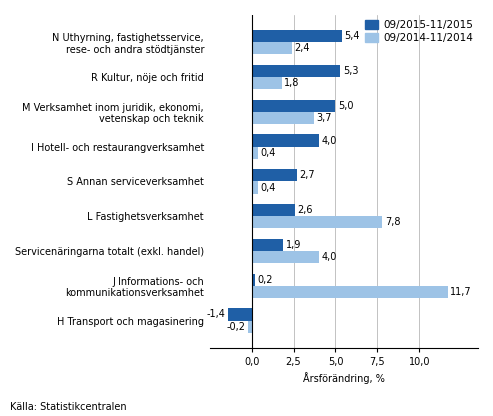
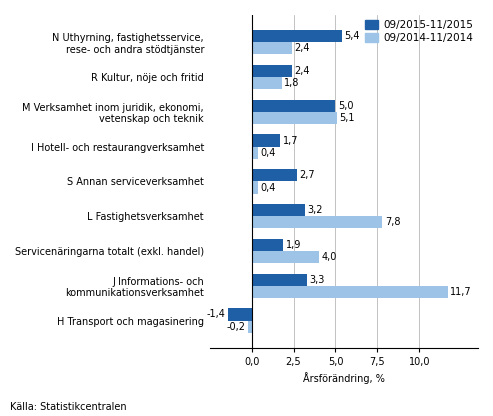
09/2015-11/2015/R Kultur, nöje och fritid: 5,3 -> 2,4
09/2014-11/2014/M Verksamhet inom juridik, ekonomi, vetenskap och teknik: 3,7 -> 5,1
09/2015-11/2015/I Hotell- och restaurangverksamhet: 4,0 -> 1,7
09/2015-11/2015/L Fastighetsverksamhet: 2,6 -> 3,2
09/2015-11/2015/J Informations- och kommunikationsverksamhet: 0,2 -> 3,3
